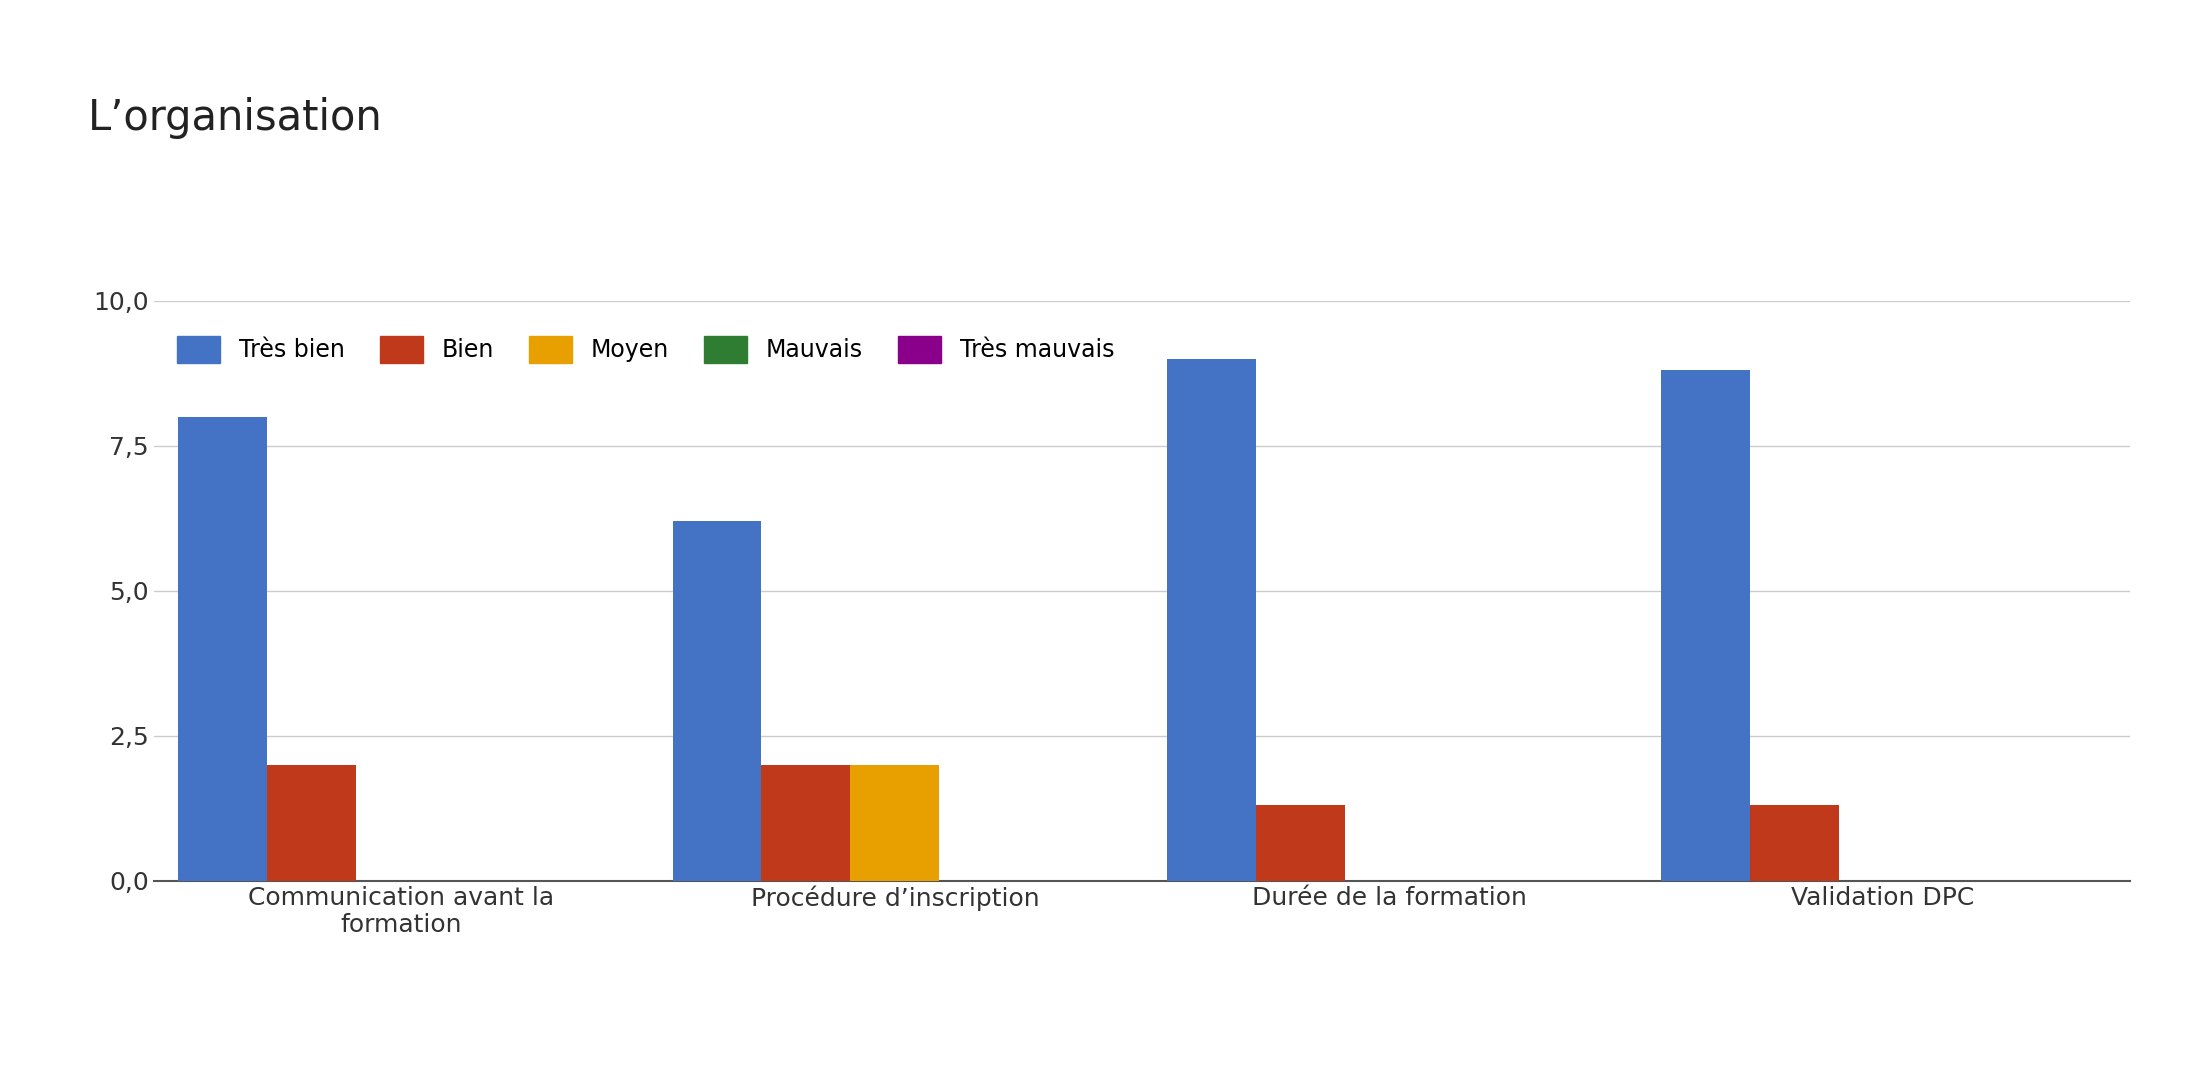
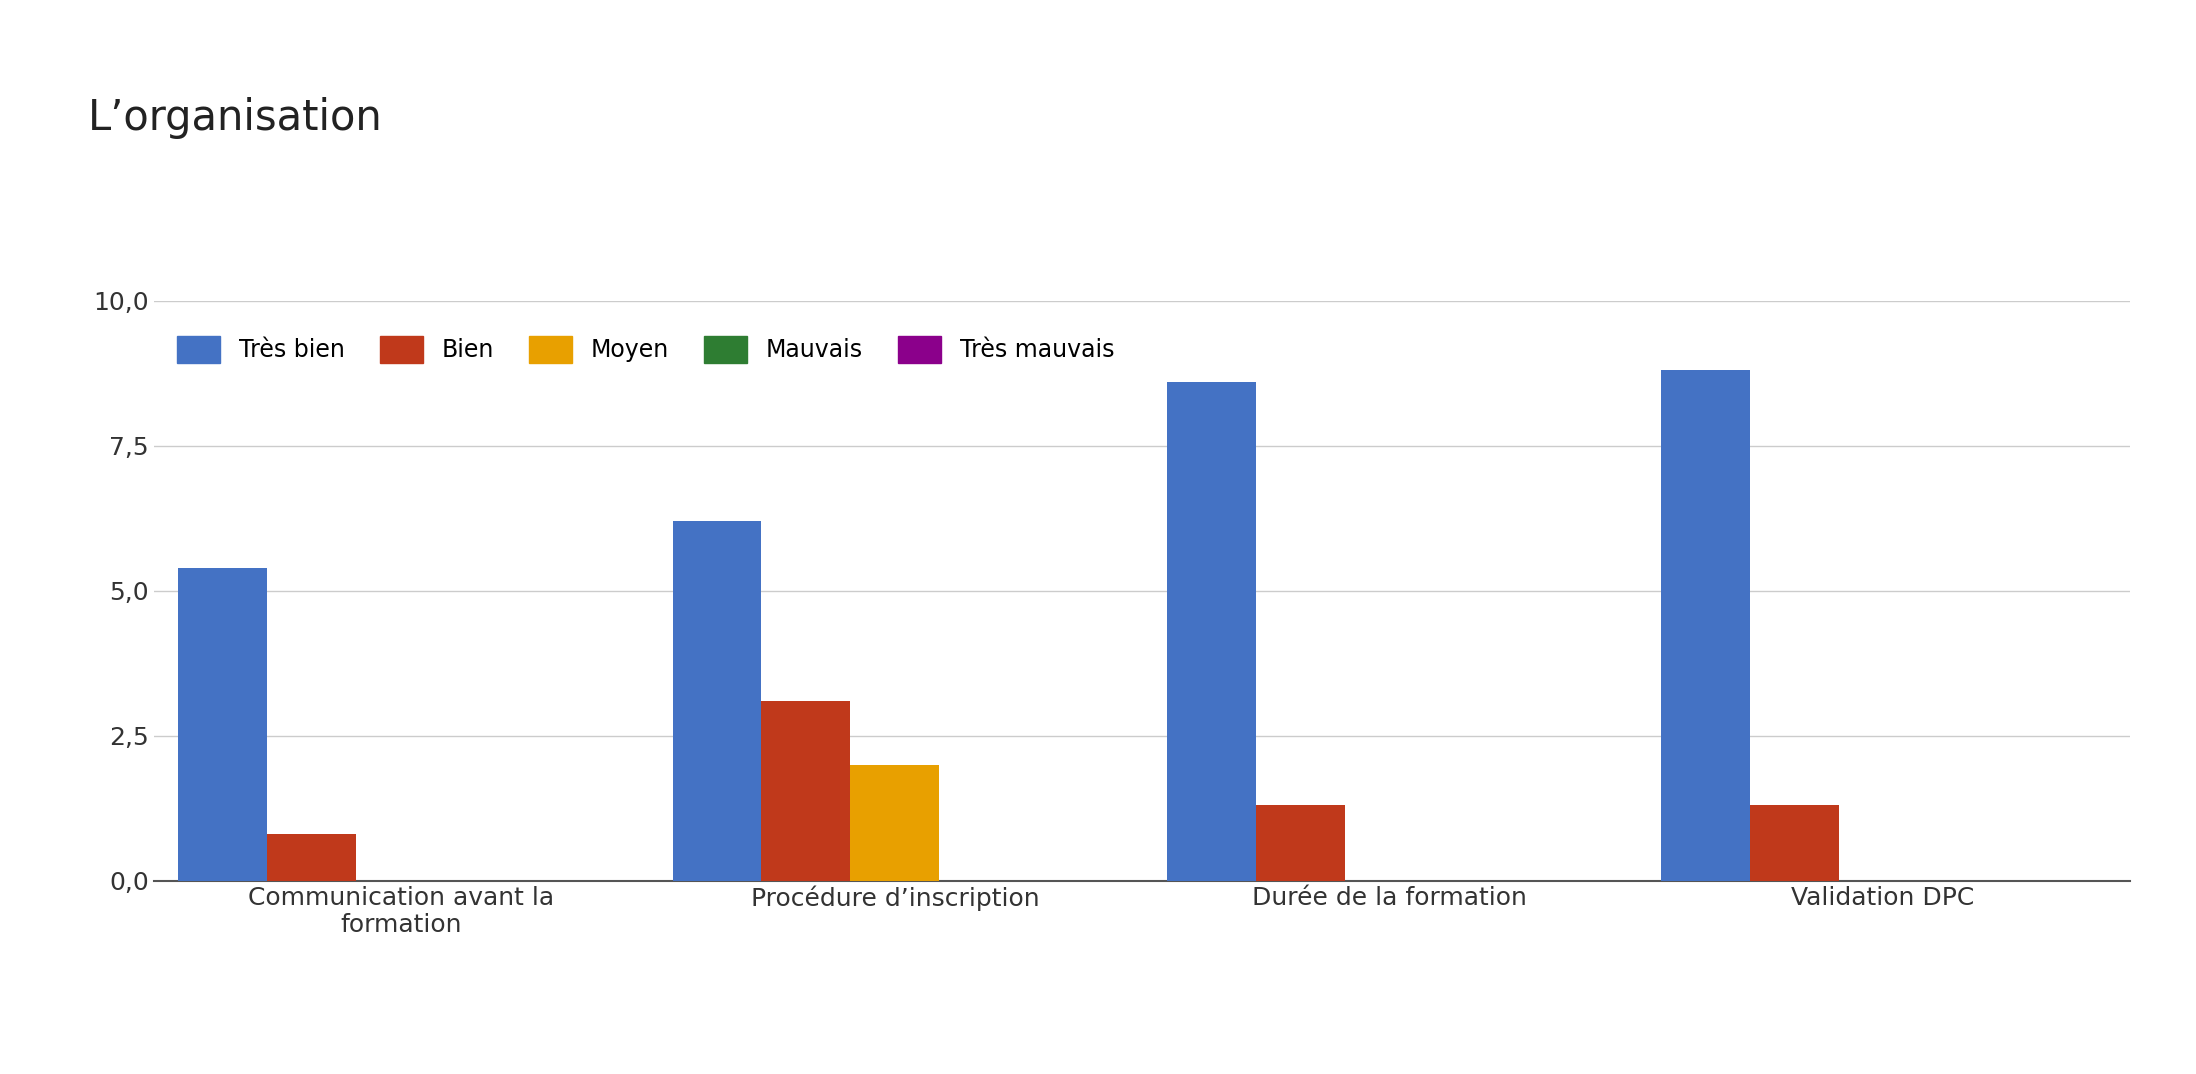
Très bien/Communication avant la formation: 8,0 -> 5,4
Bien/Communication avant la formation: 2,0 -> 0,8
Bien/Procédure d’inscription: 2,0 -> 3,1
Très bien/Durée de la formation: 9,0 -> 8,6
